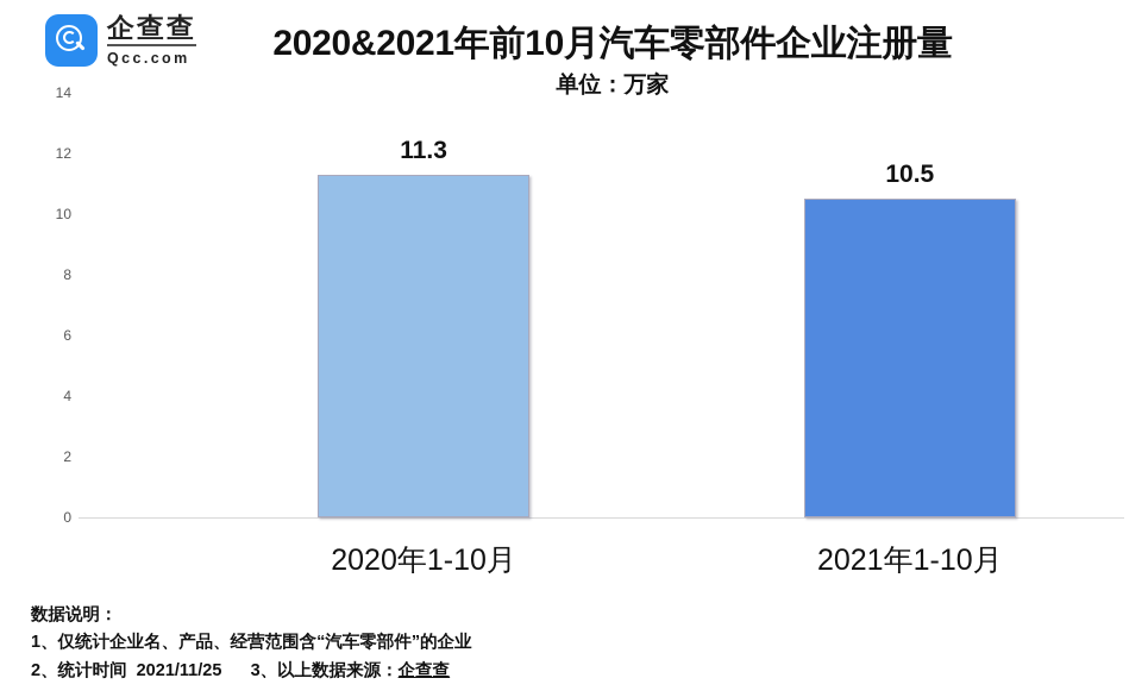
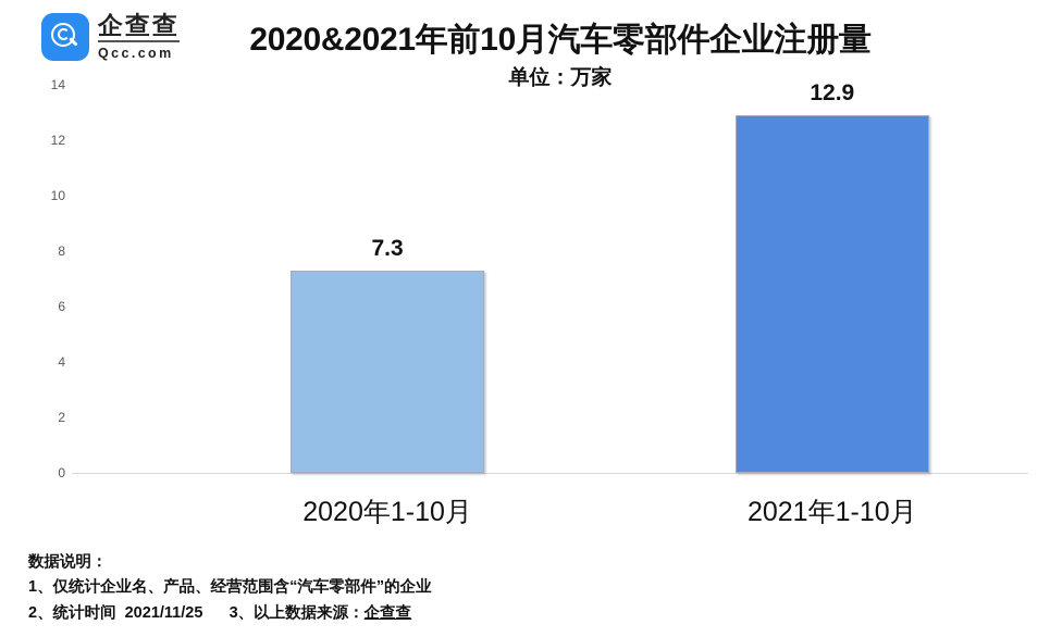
2020年1-10月: 11.3 -> 7.3
2021年1-10月: 10.5 -> 12.9
